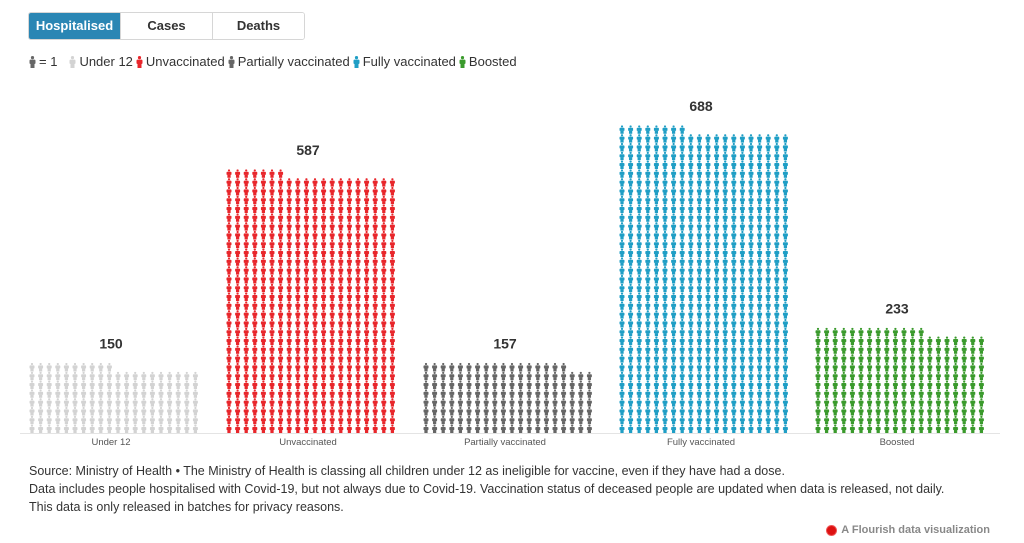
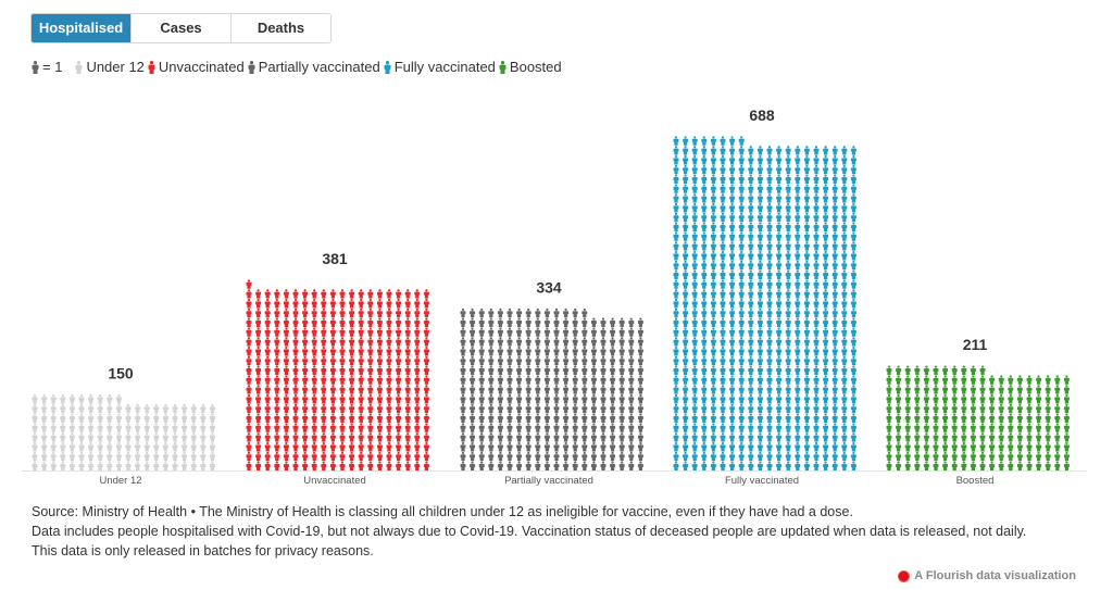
Unvaccinated: 587 -> 381
Partially vaccinated: 157 -> 334
Boosted: 233 -> 211
